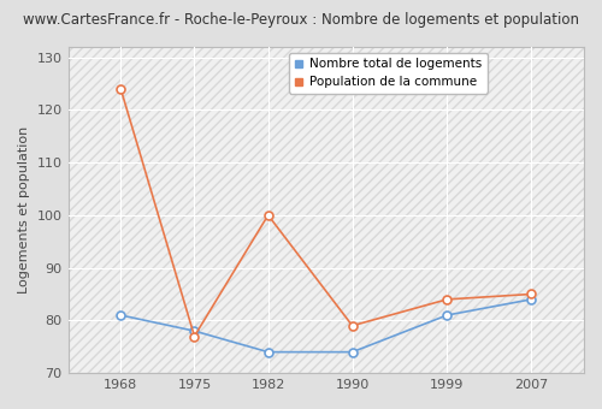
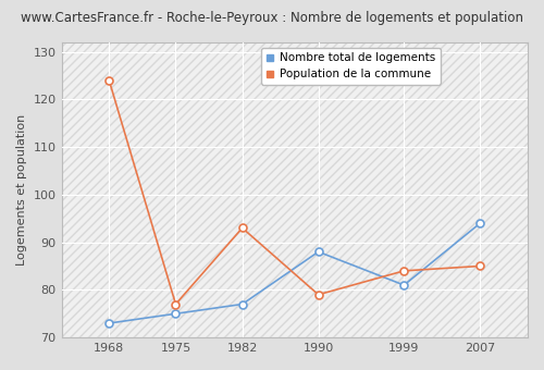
Nombre total de logements/1968: 81 -> 73
Nombre total de logements/1975: 78 -> 75
Nombre total de logements/1982: 74 -> 77
Population de la commune/1982: 100 -> 93
Nombre total de logements/1990: 74 -> 88
Nombre total de logements/2007: 84 -> 94
